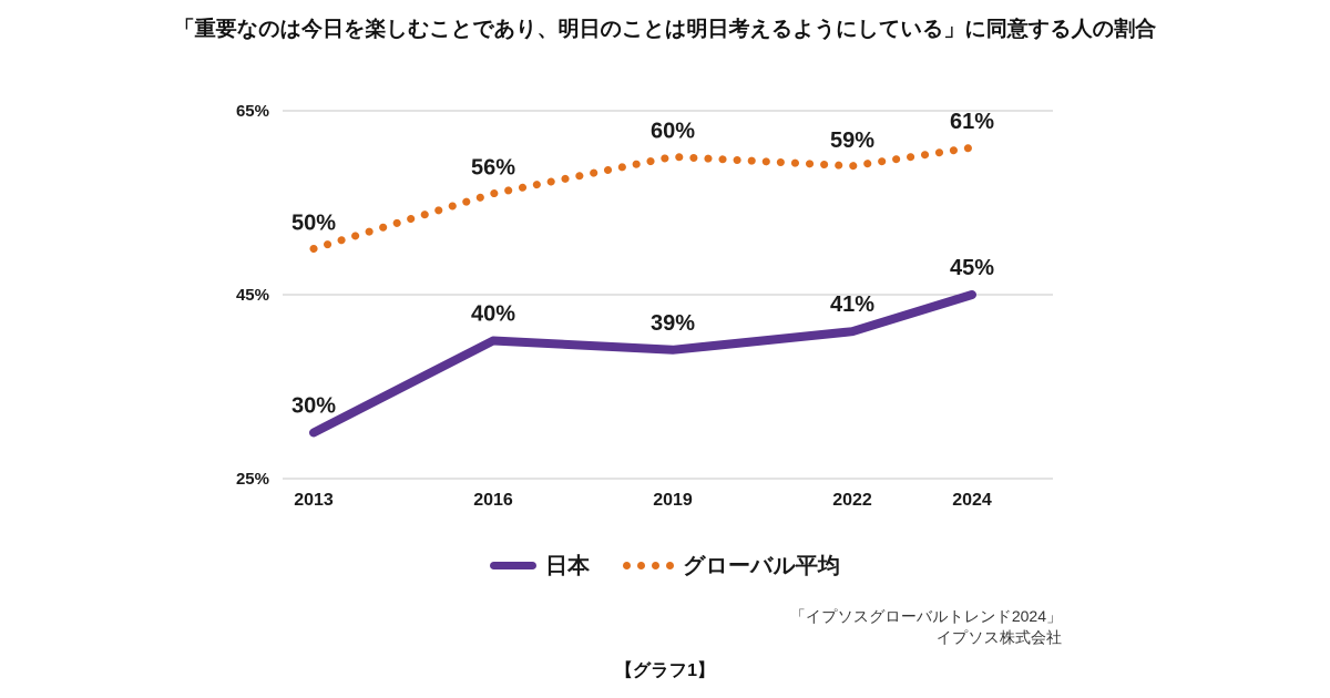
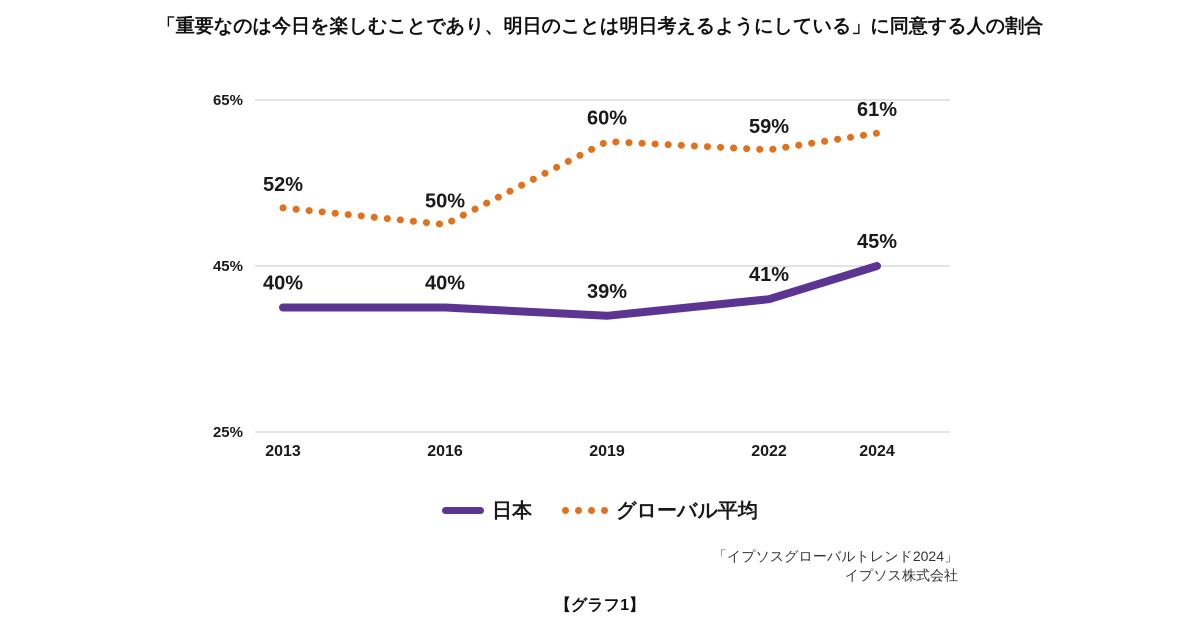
日本/2013: 30% -> 40%
グローバル平均/2013: 50% -> 52%
グローバル平均/2016: 56% -> 50%
